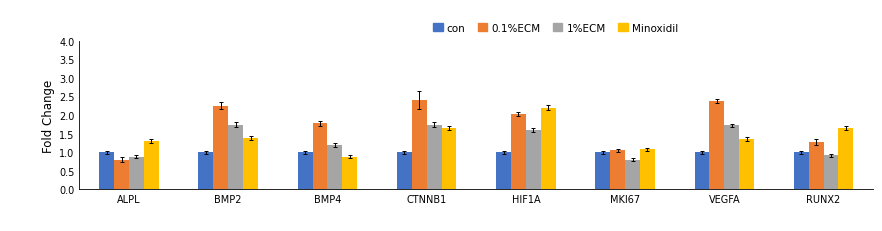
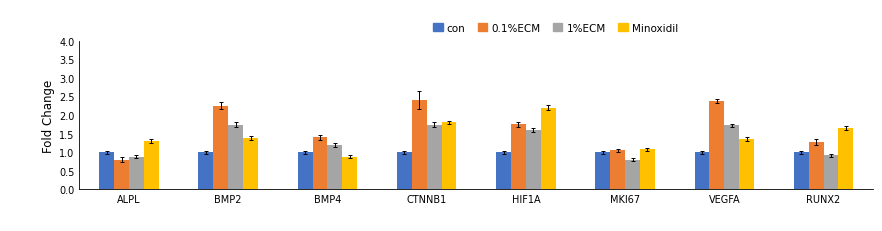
0.1%ECM/BMP4: 1.78 -> 1.40
Minoxidil/CTNNB1: 1.65 -> 1.80
0.1%ECM/HIF1A: 2.02 -> 1.75
